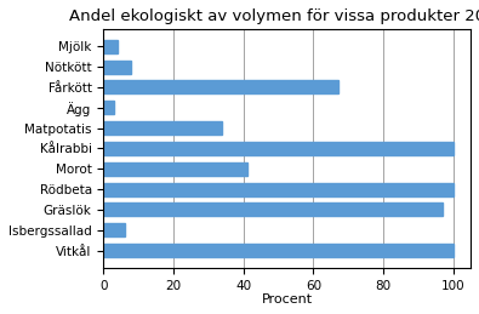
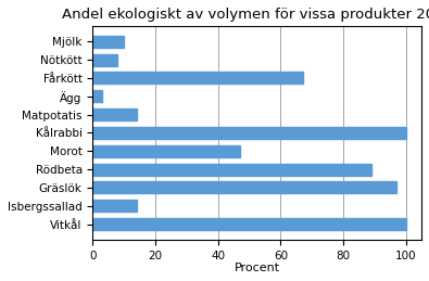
Mjölk: 4 -> 10
Matpotatis: 34 -> 14
Morot: 41 -> 47
Rödbeta: 100 -> 89
Isbergssallad: 6 -> 14
